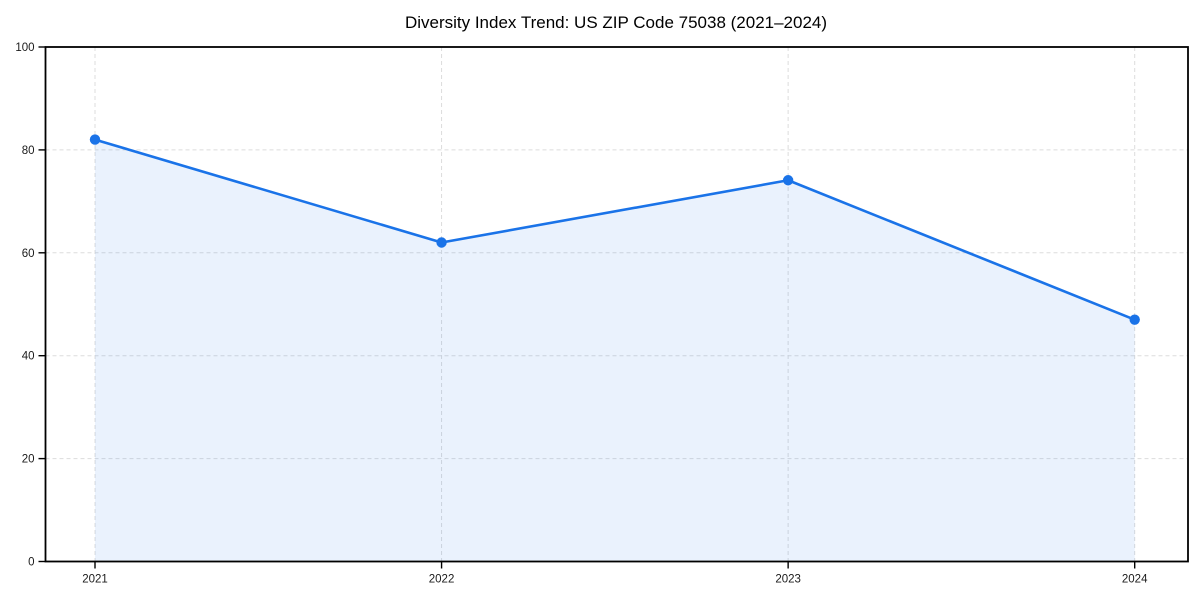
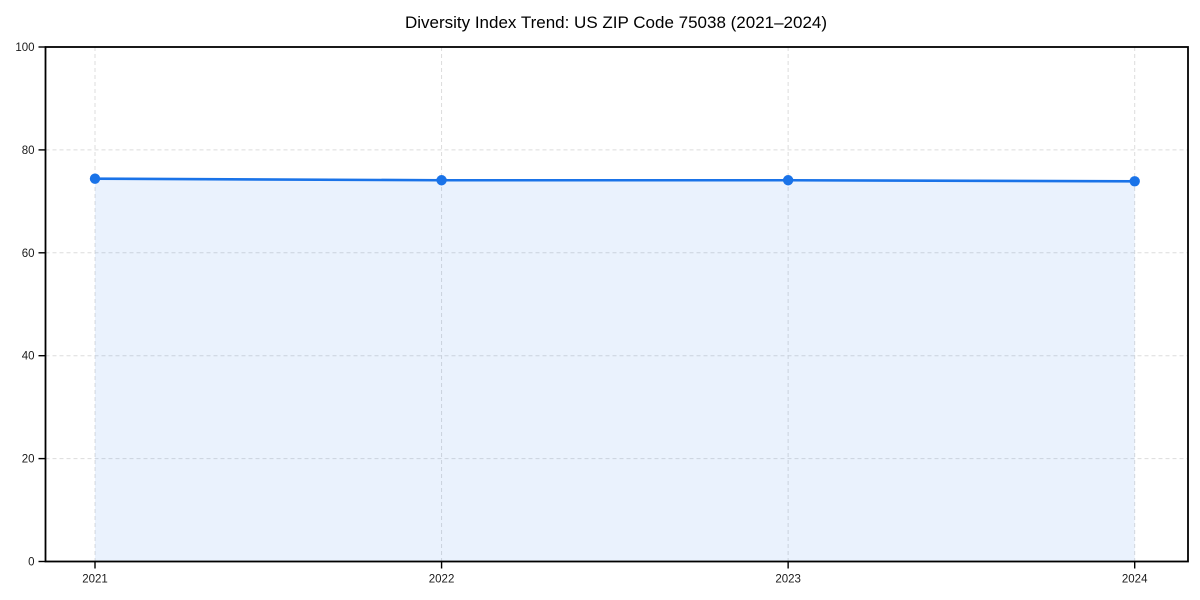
2021: 82 -> 74
2022: 62 -> 74
2024: 47 -> 74
